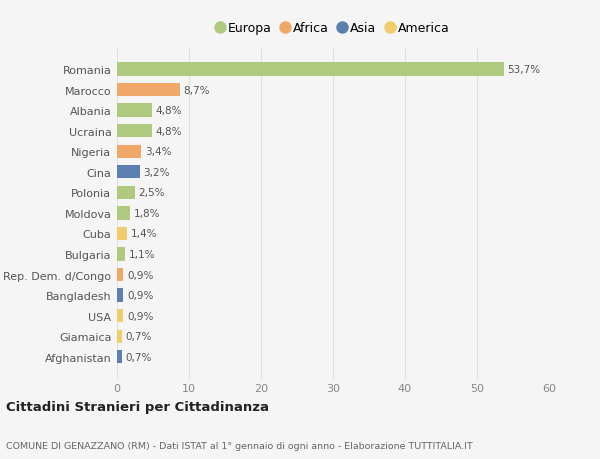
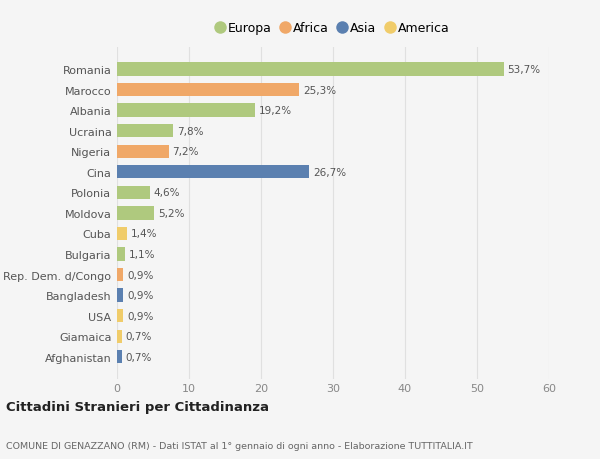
Marocco: 8,7% -> 25,3%
Albania: 4,8% -> 19,2%
Ucraina: 4,8% -> 7,8%
Nigeria: 3,4% -> 7,2%
Cina: 3,2% -> 26,7%
Polonia: 2,5% -> 4,6%
Moldova: 1,8% -> 5,2%
